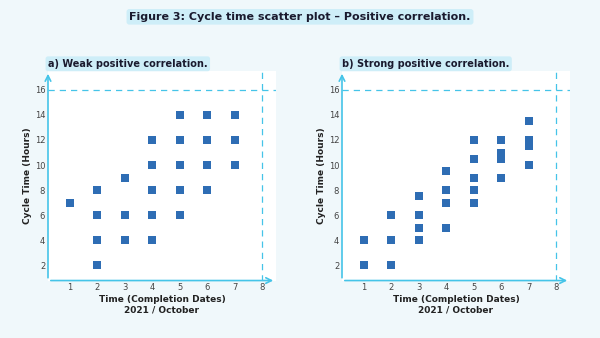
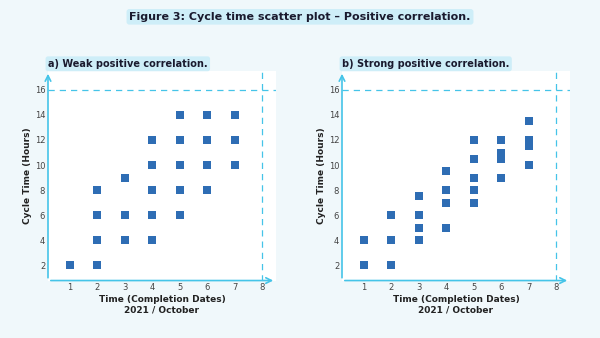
a) Weak positive correlation./1: 7 -> 2
